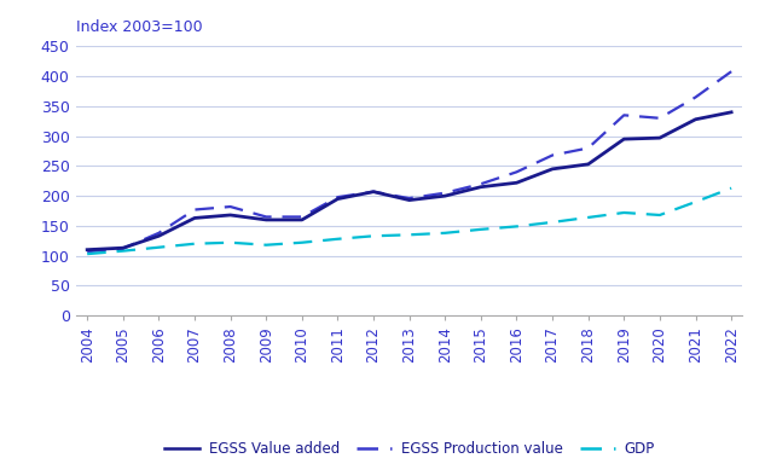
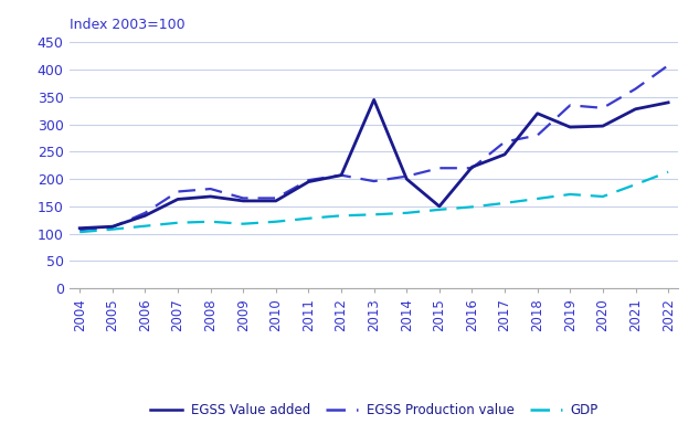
EGSS Value added/2013: 193 -> 345
EGSS Value added/2015: 215 -> 150
EGSS Production value/2016: 240 -> 220
EGSS Value added/2018: 253 -> 320
